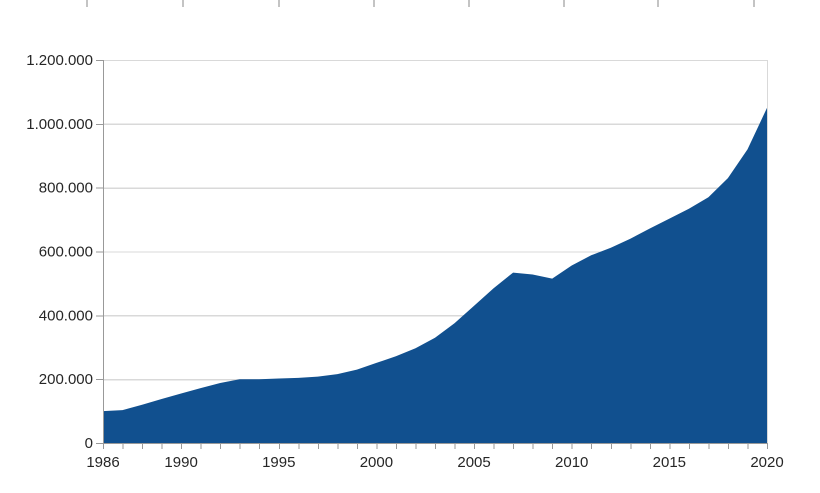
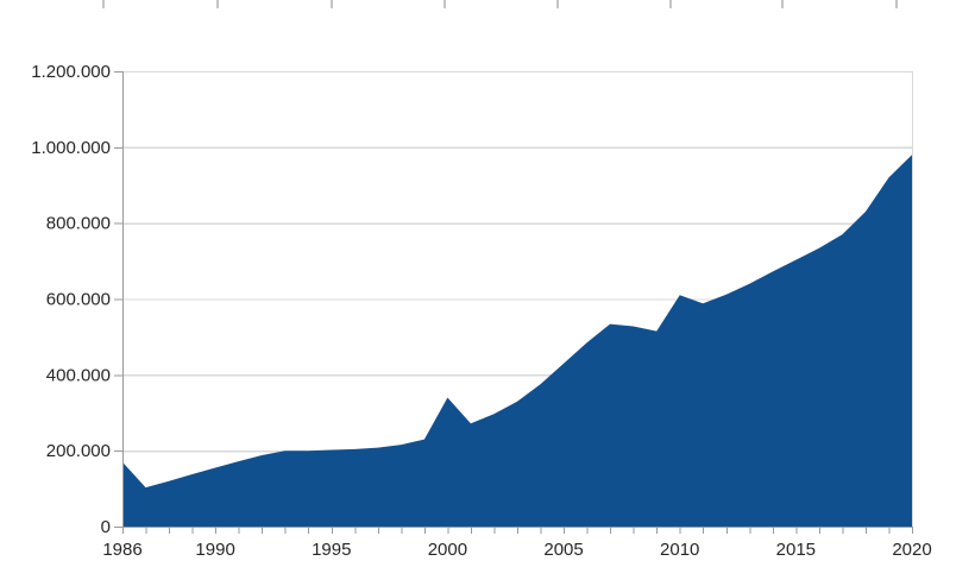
1986: 100000 -> 170000
2000: 250000 -> 340000
2010: 560000 -> 610000
2020: 1050000 -> 980000
